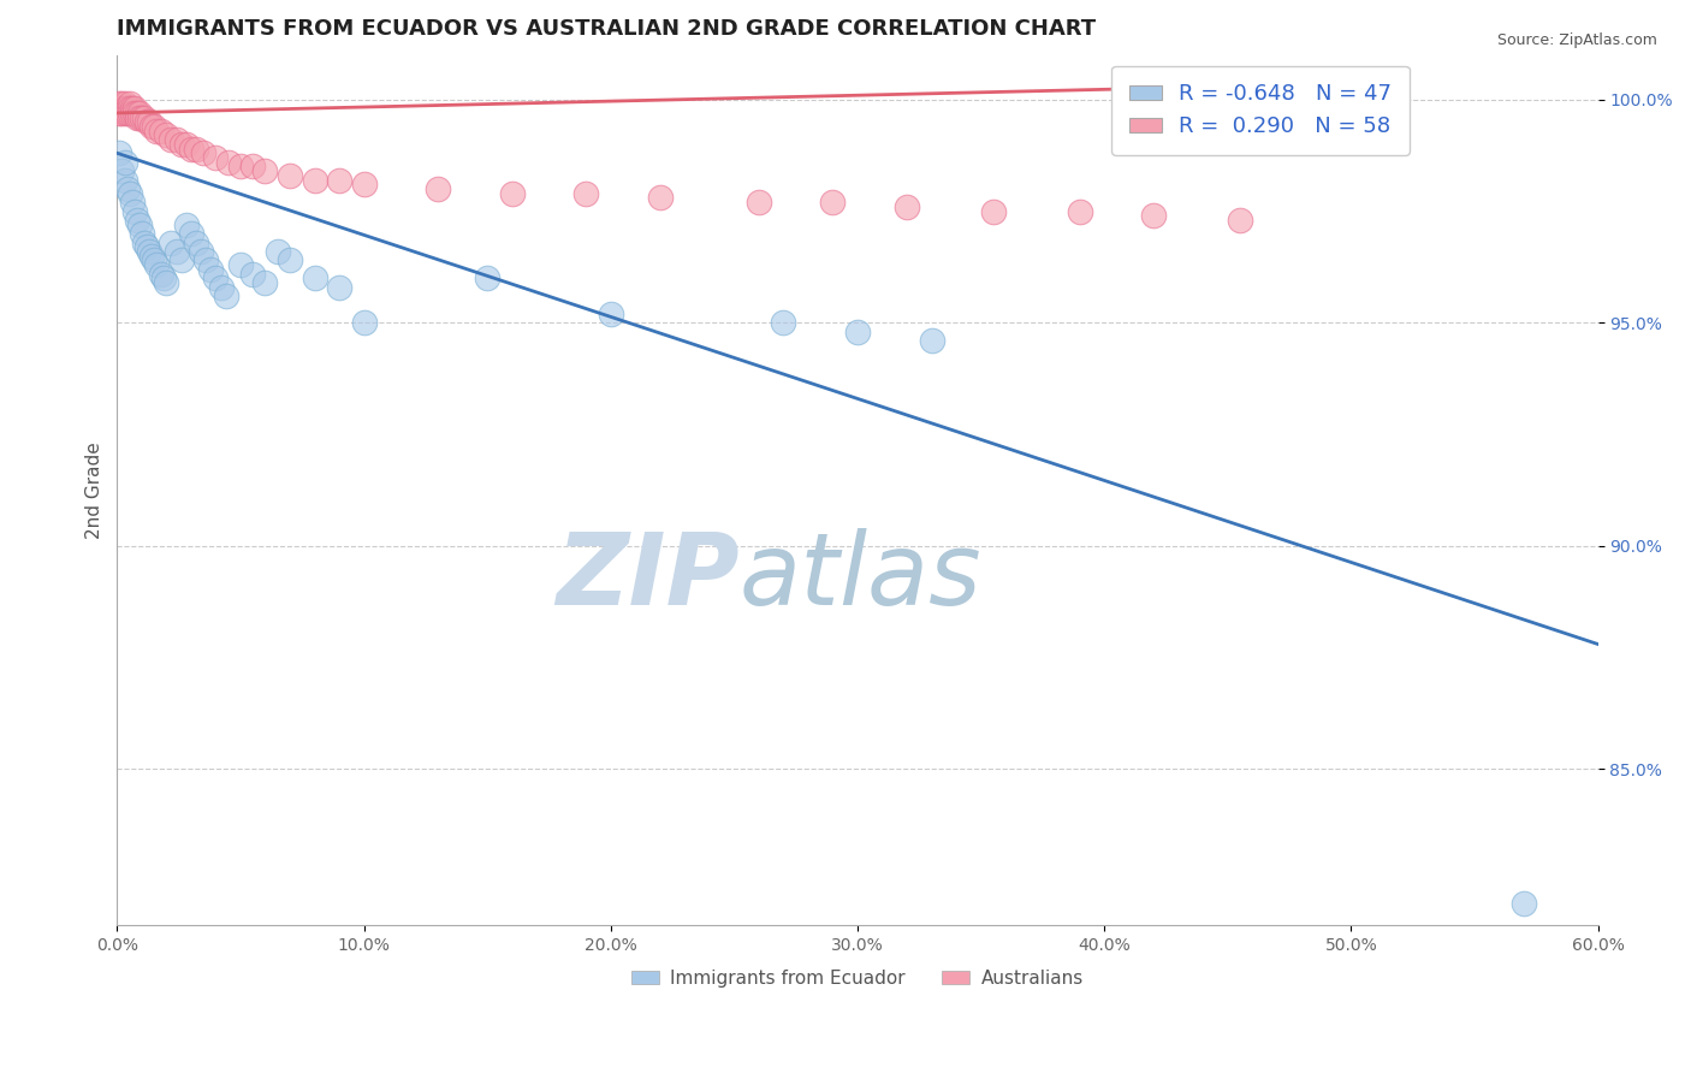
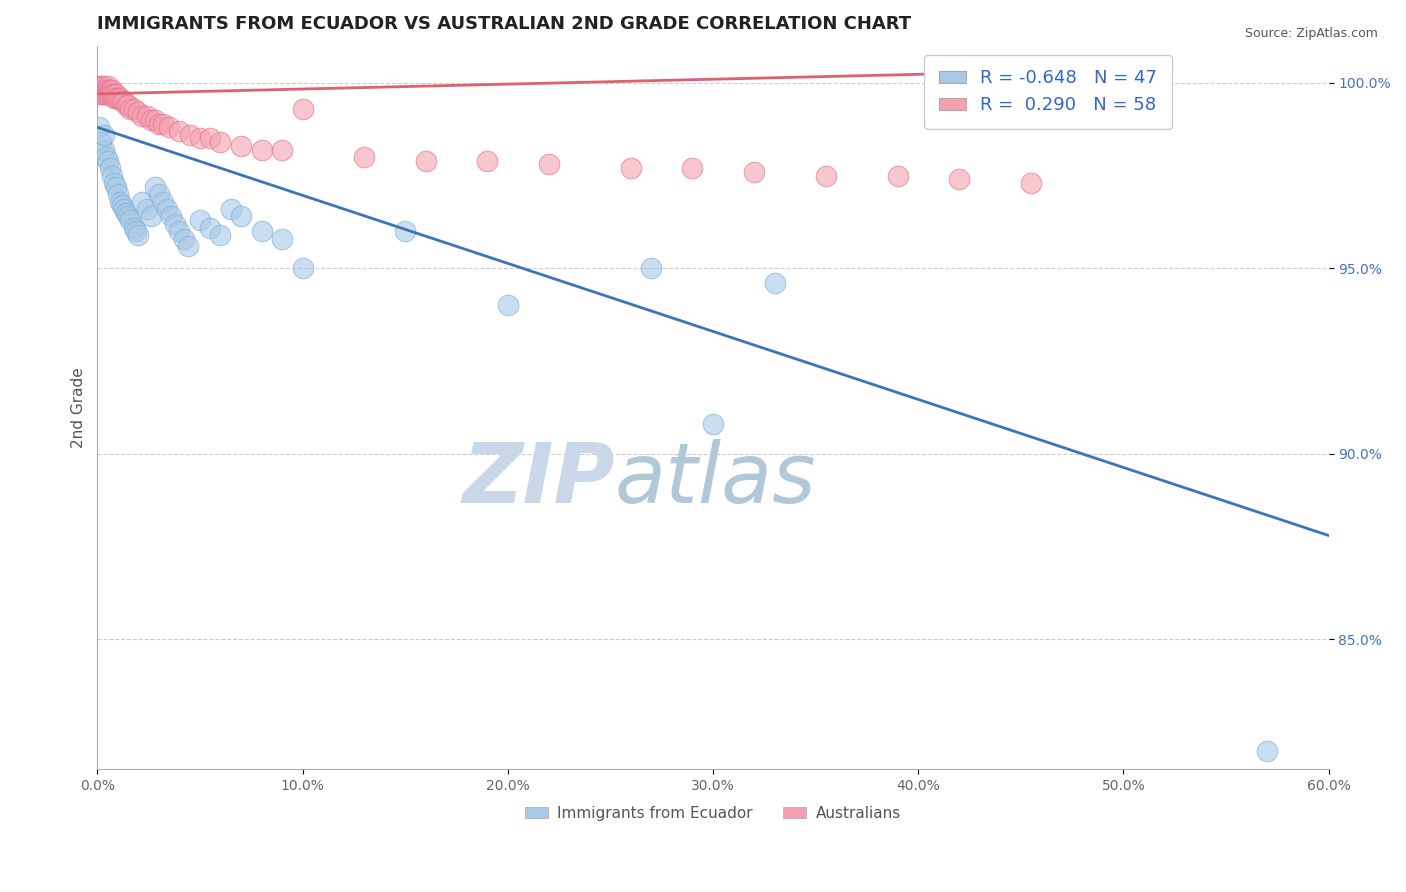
Australians/10.0%: 98.1% -> 99.3%
Immigrants from Ecuador/20.0%: 95.2% -> 94.0%
Immigrants from Ecuador/30.0%: 94.8% -> 90.8%
